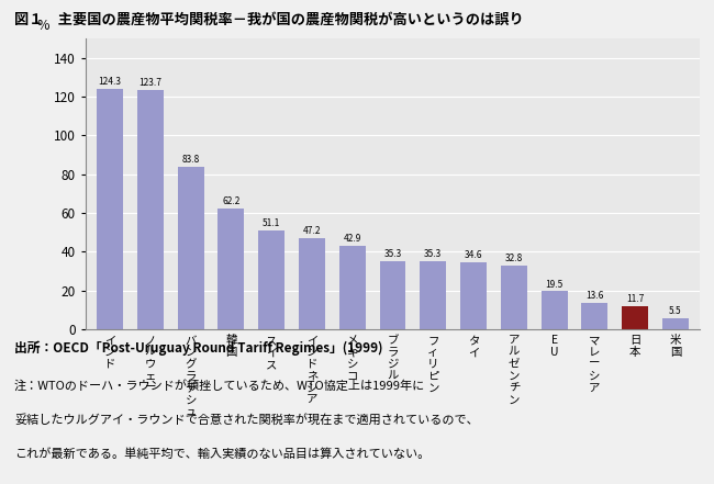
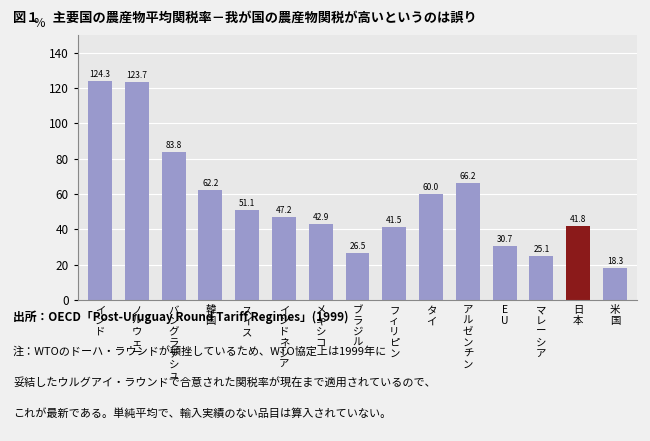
ブ ラ ジ ル: 35.3 -> 26.5
フ ィ リ ピ ン: 35.3 -> 41.5
タ イ: 34.6 -> 60.0
ア ル ゼ ン チ ン: 32.8 -> 66.2
E U: 19.5 -> 30.7
マ レ ー シ ア: 13.6 -> 25.1
日 本: 11.7 -> 41.8
米 国: 5.5 -> 18.3
